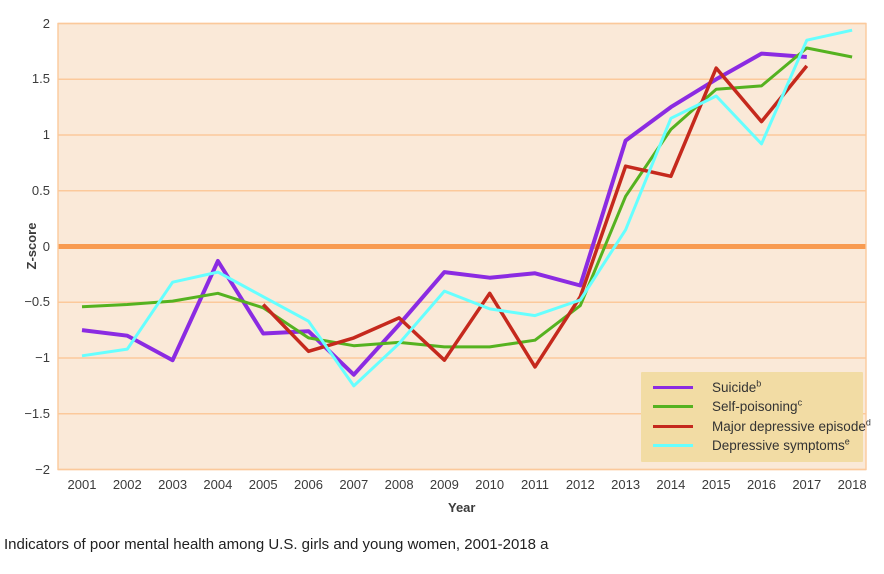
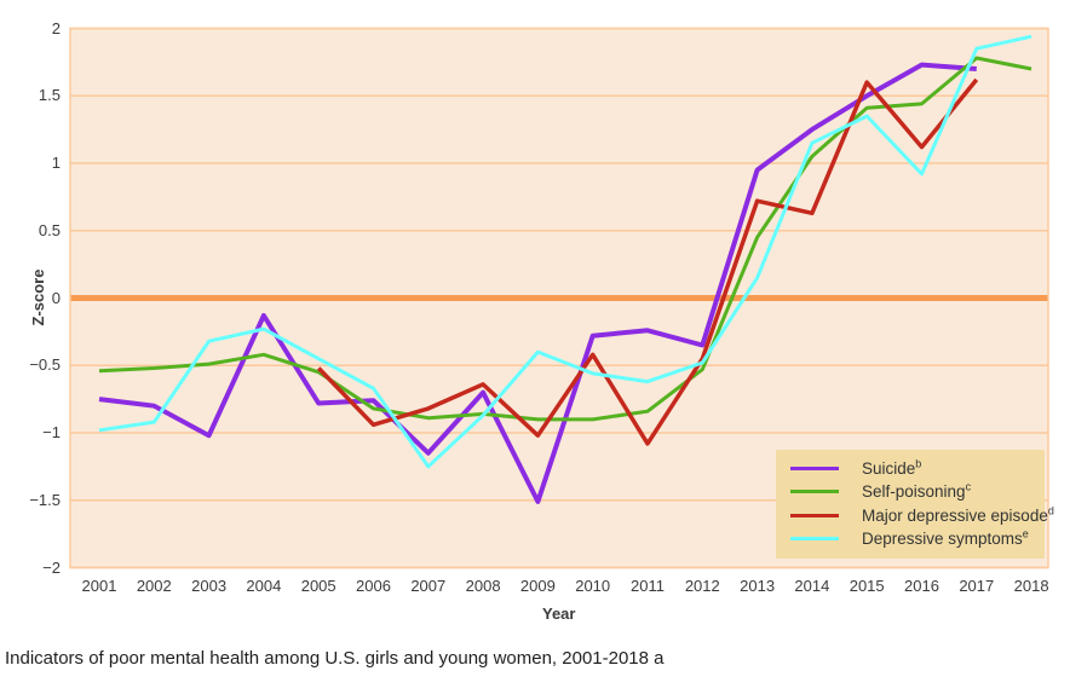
Suicide/2009: -0.23 -> -1.51
